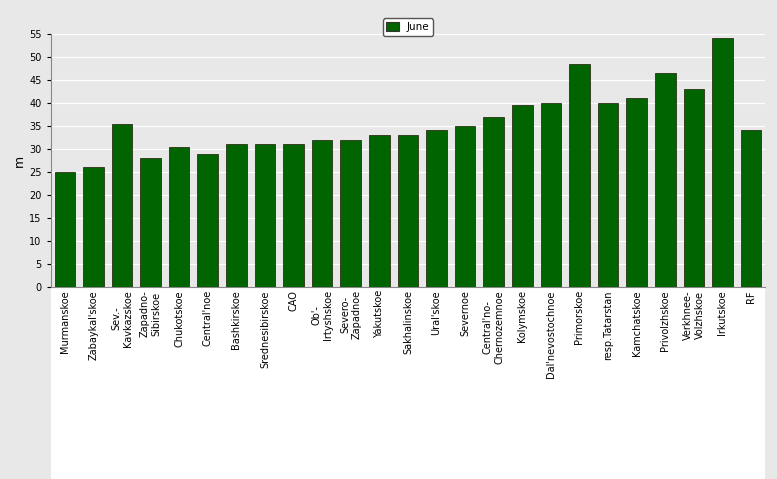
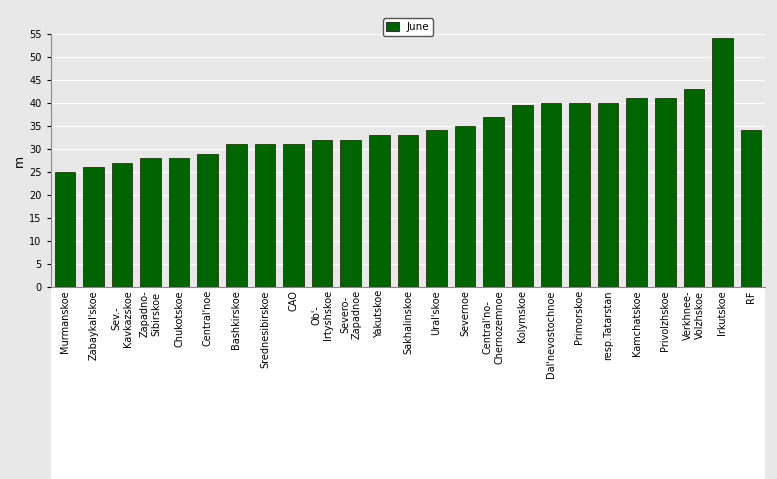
Sev.- Kavkazskoe: 35.5 -> 27.0
Chukotskoe: 30.5 -> 28.0
Primorskoe: 48.5 -> 40.0
Privolzhskoe: 46.5 -> 41.0
